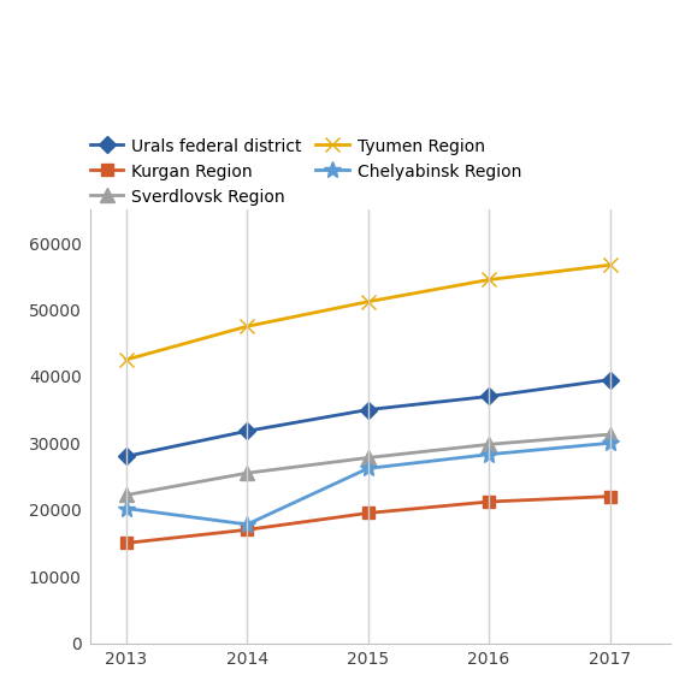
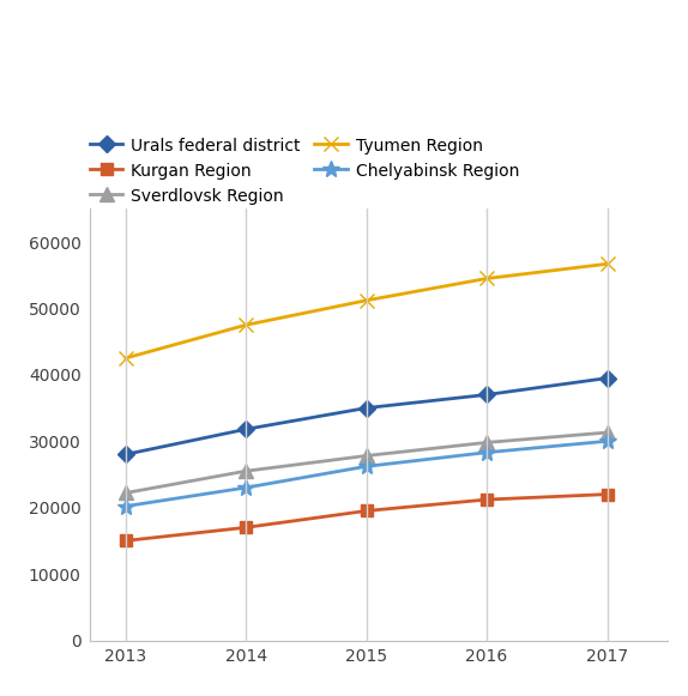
Chelyabinsk Region/2014: 17800 -> 23000
